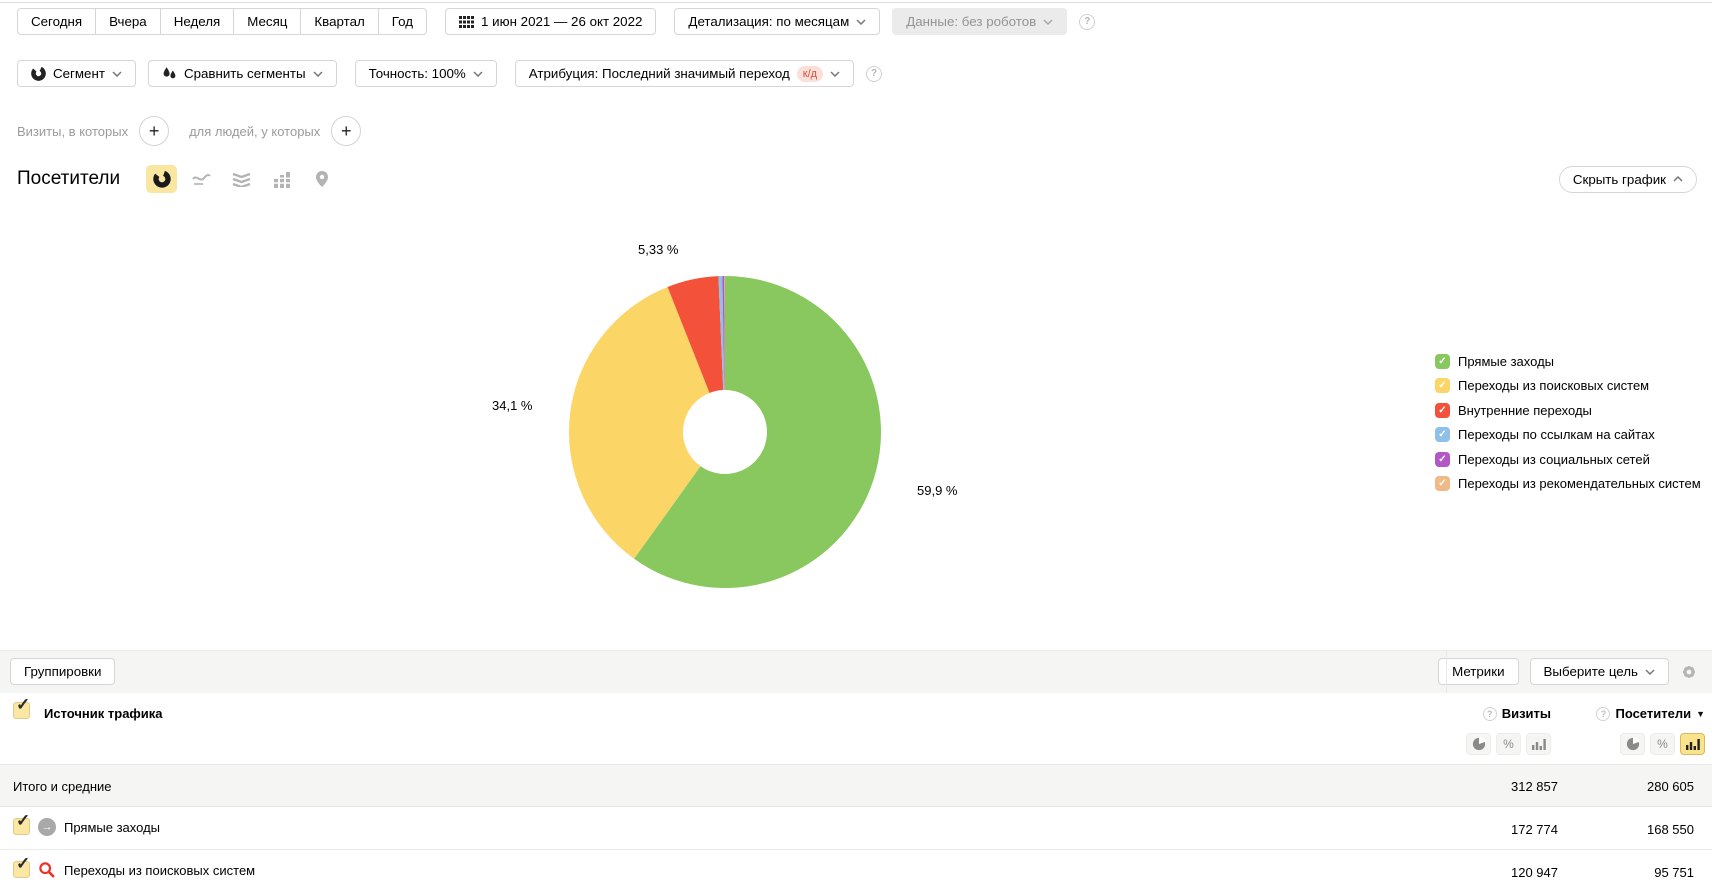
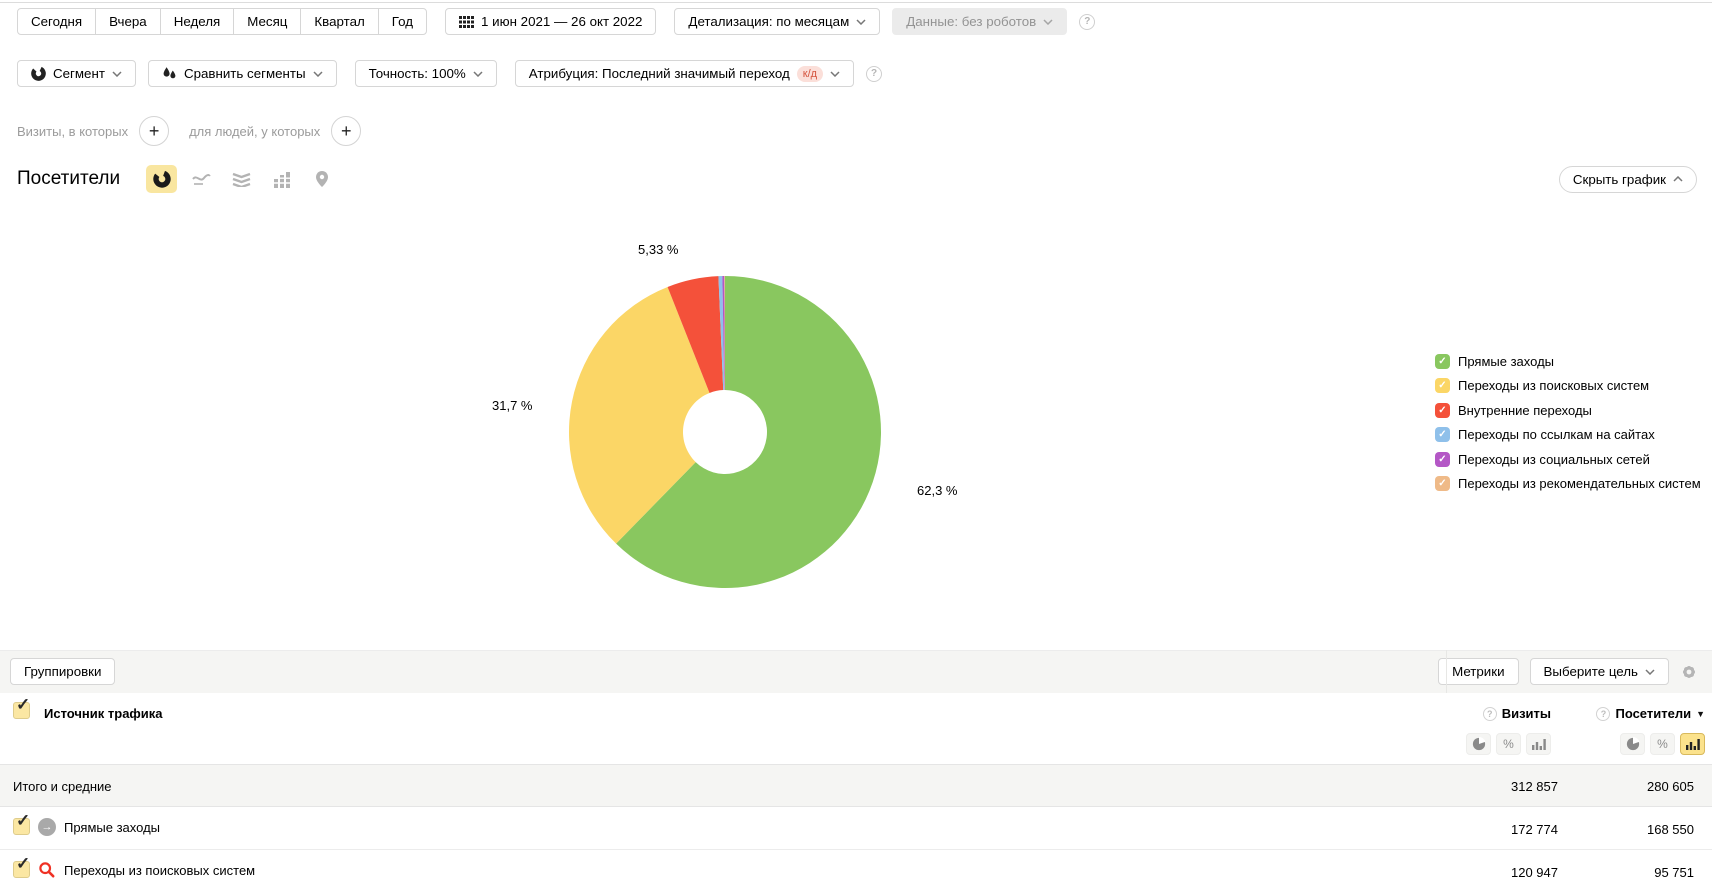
Прямые заходы: 59,9 -> 62,3
Переходы из поисковых систем: 34,1 -> 31,7
